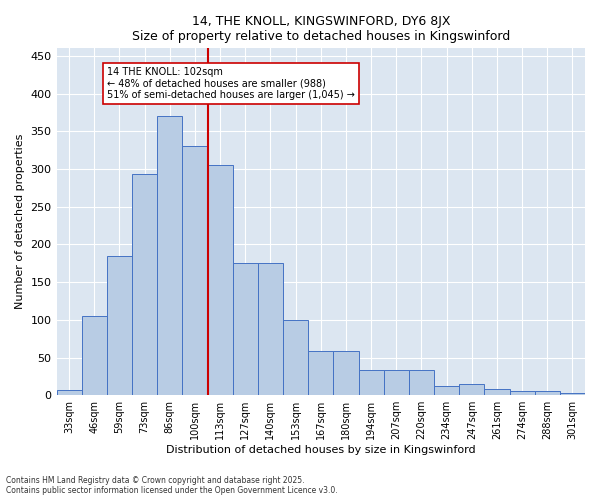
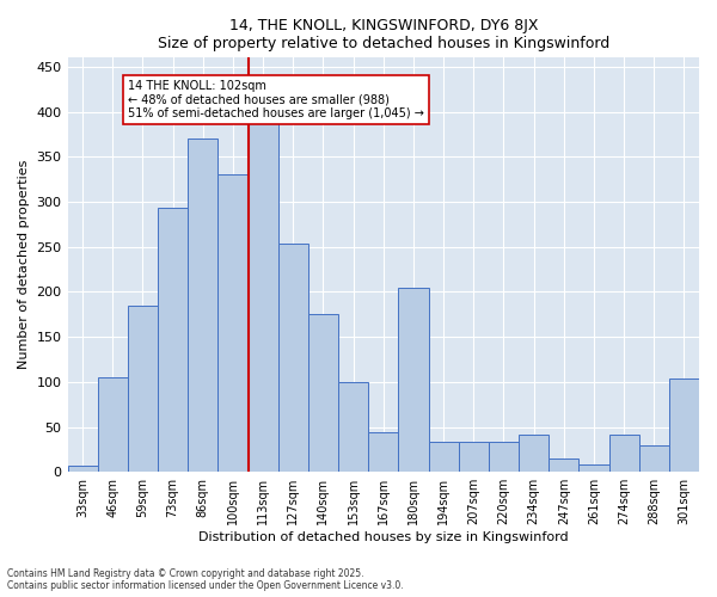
113sqm: 305 -> 388
127sqm: 175 -> 254
167sqm: 58 -> 44
180sqm: 58 -> 204
234sqm: 12 -> 42
274sqm: 5 -> 42
288sqm: 5 -> 30
301sqm: 3 -> 104
